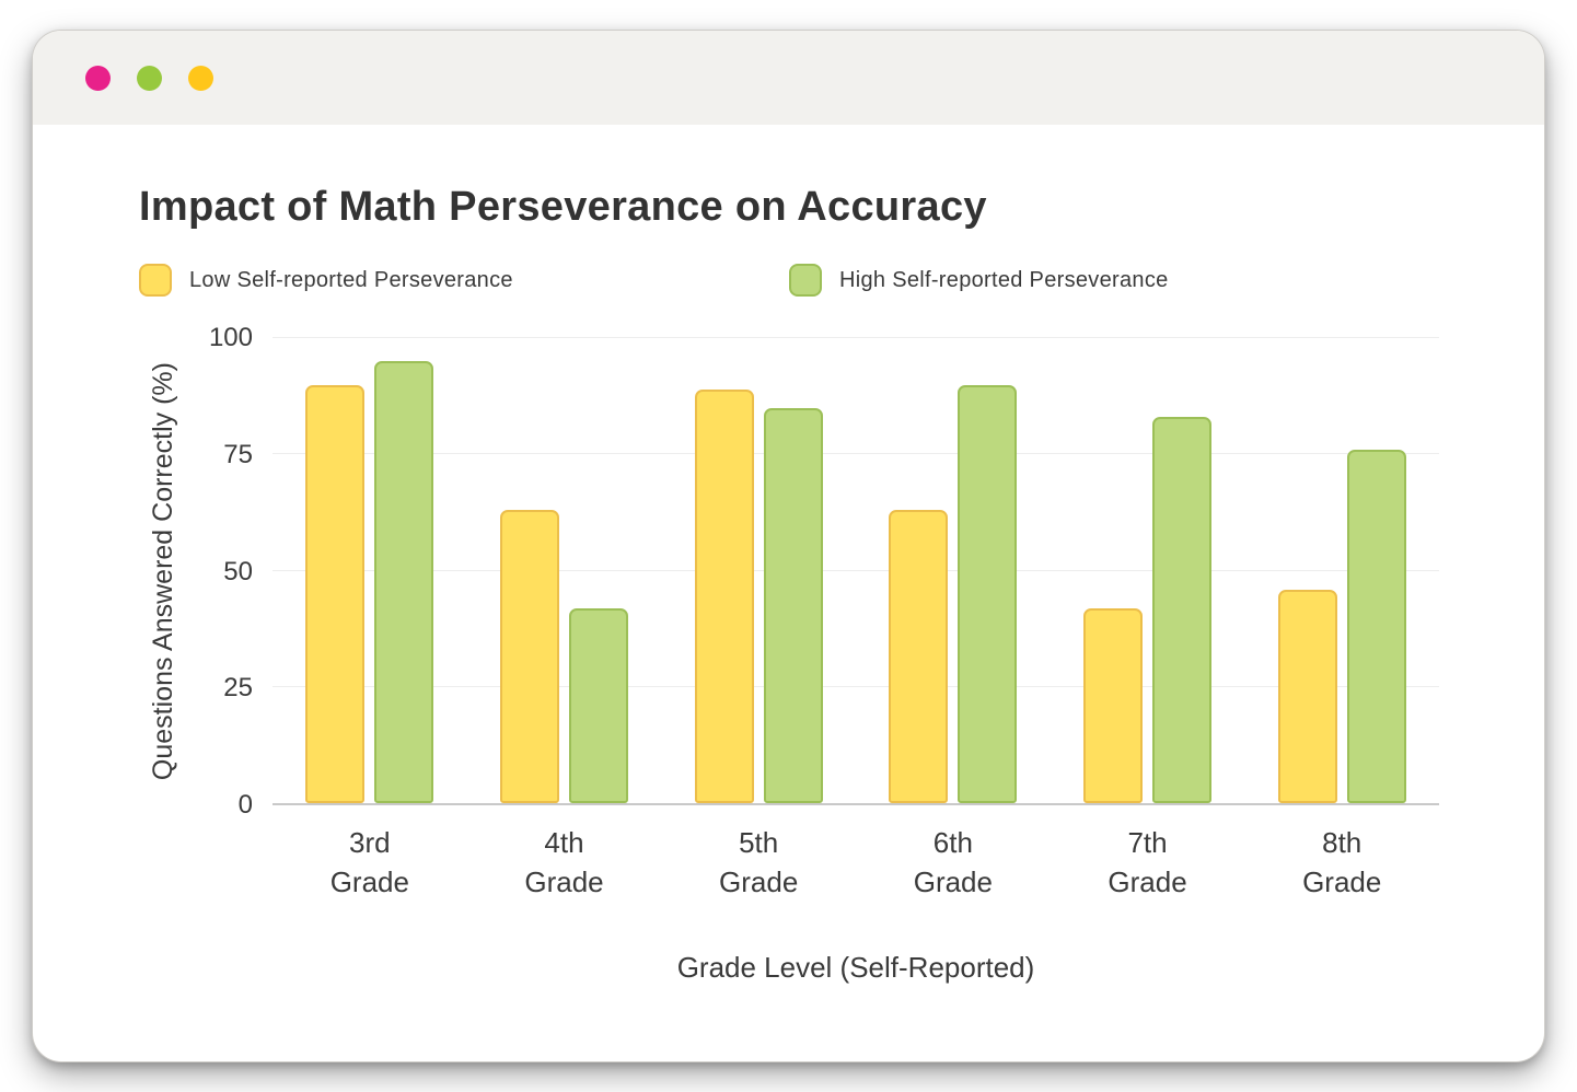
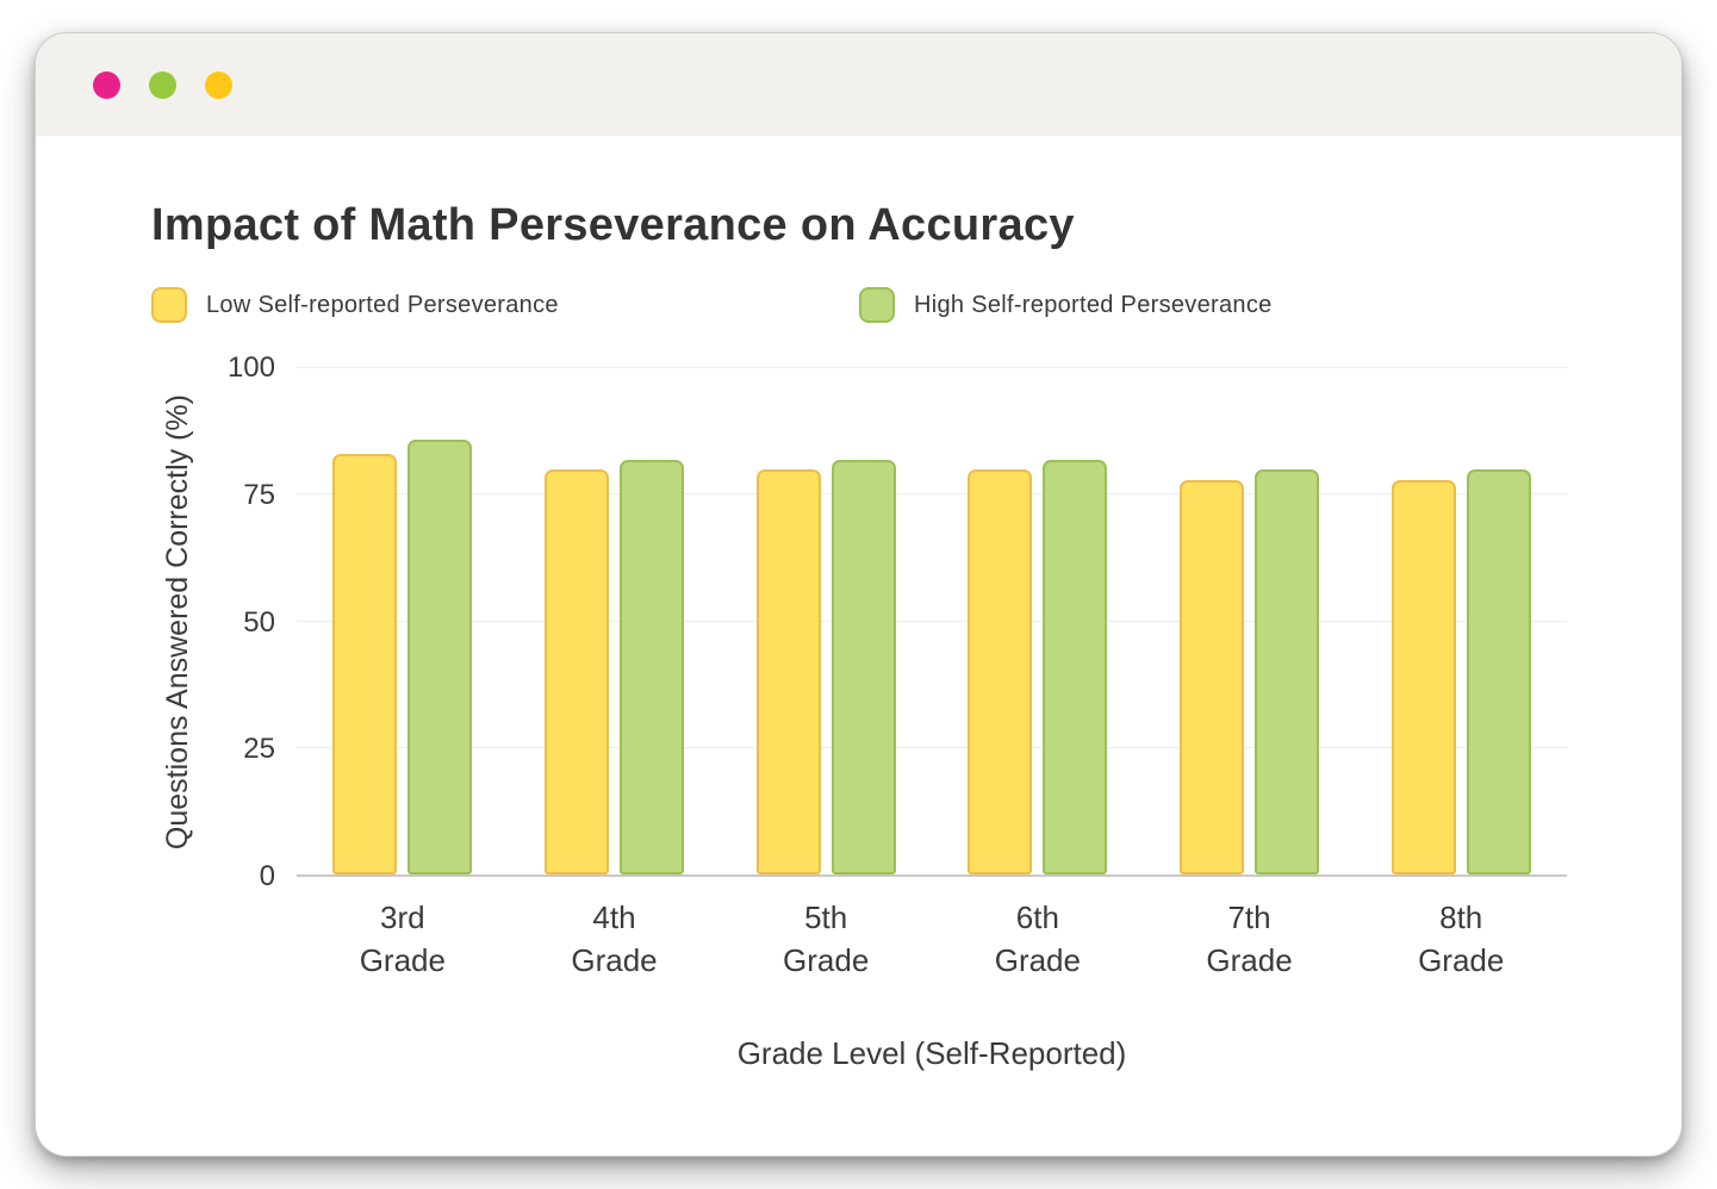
Low Self-reported Perseverance/3rd Grade: 90 -> 83
High Self-reported Perseverance/3rd Grade: 95 -> 86
Low Self-reported Perseverance/4th Grade: 63 -> 80
High Self-reported Perseverance/4th Grade: 42 -> 82
Low Self-reported Perseverance/5th Grade: 89 -> 80
High Self-reported Perseverance/5th Grade: 85 -> 82
Low Self-reported Perseverance/6th Grade: 63 -> 80
High Self-reported Perseverance/6th Grade: 90 -> 82
Low Self-reported Perseverance/7th Grade: 42 -> 78
High Self-reported Perseverance/7th Grade: 83 -> 80
Low Self-reported Perseverance/8th Grade: 46 -> 78
High Self-reported Perseverance/8th Grade: 76 -> 80
